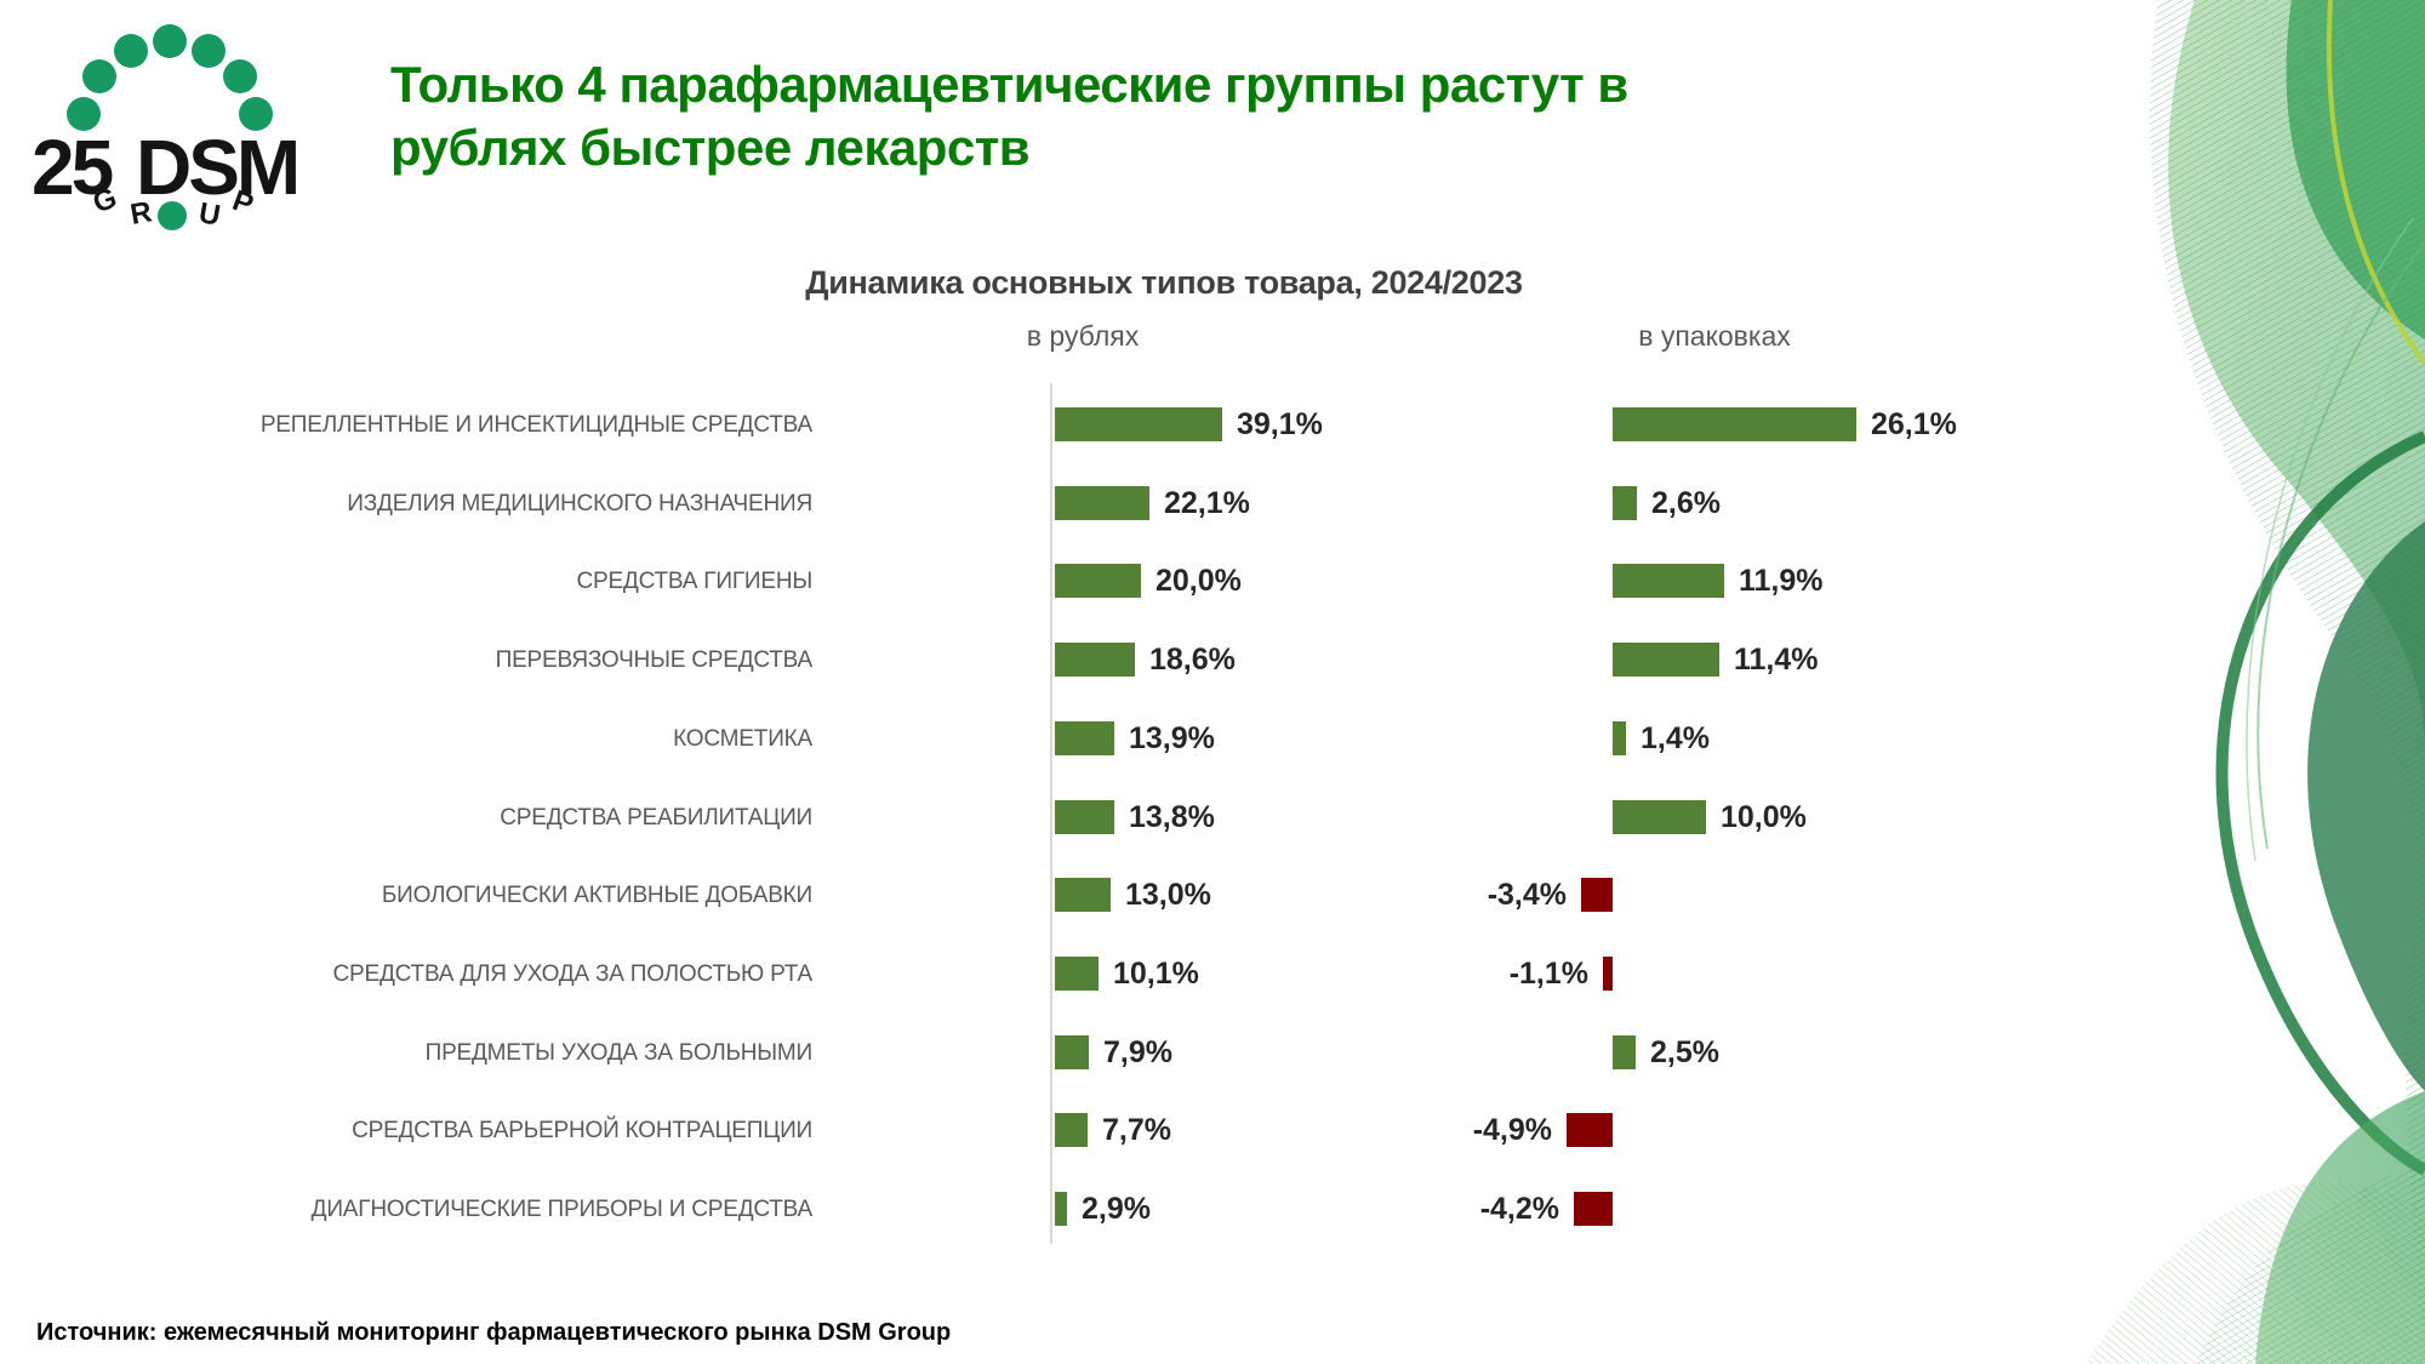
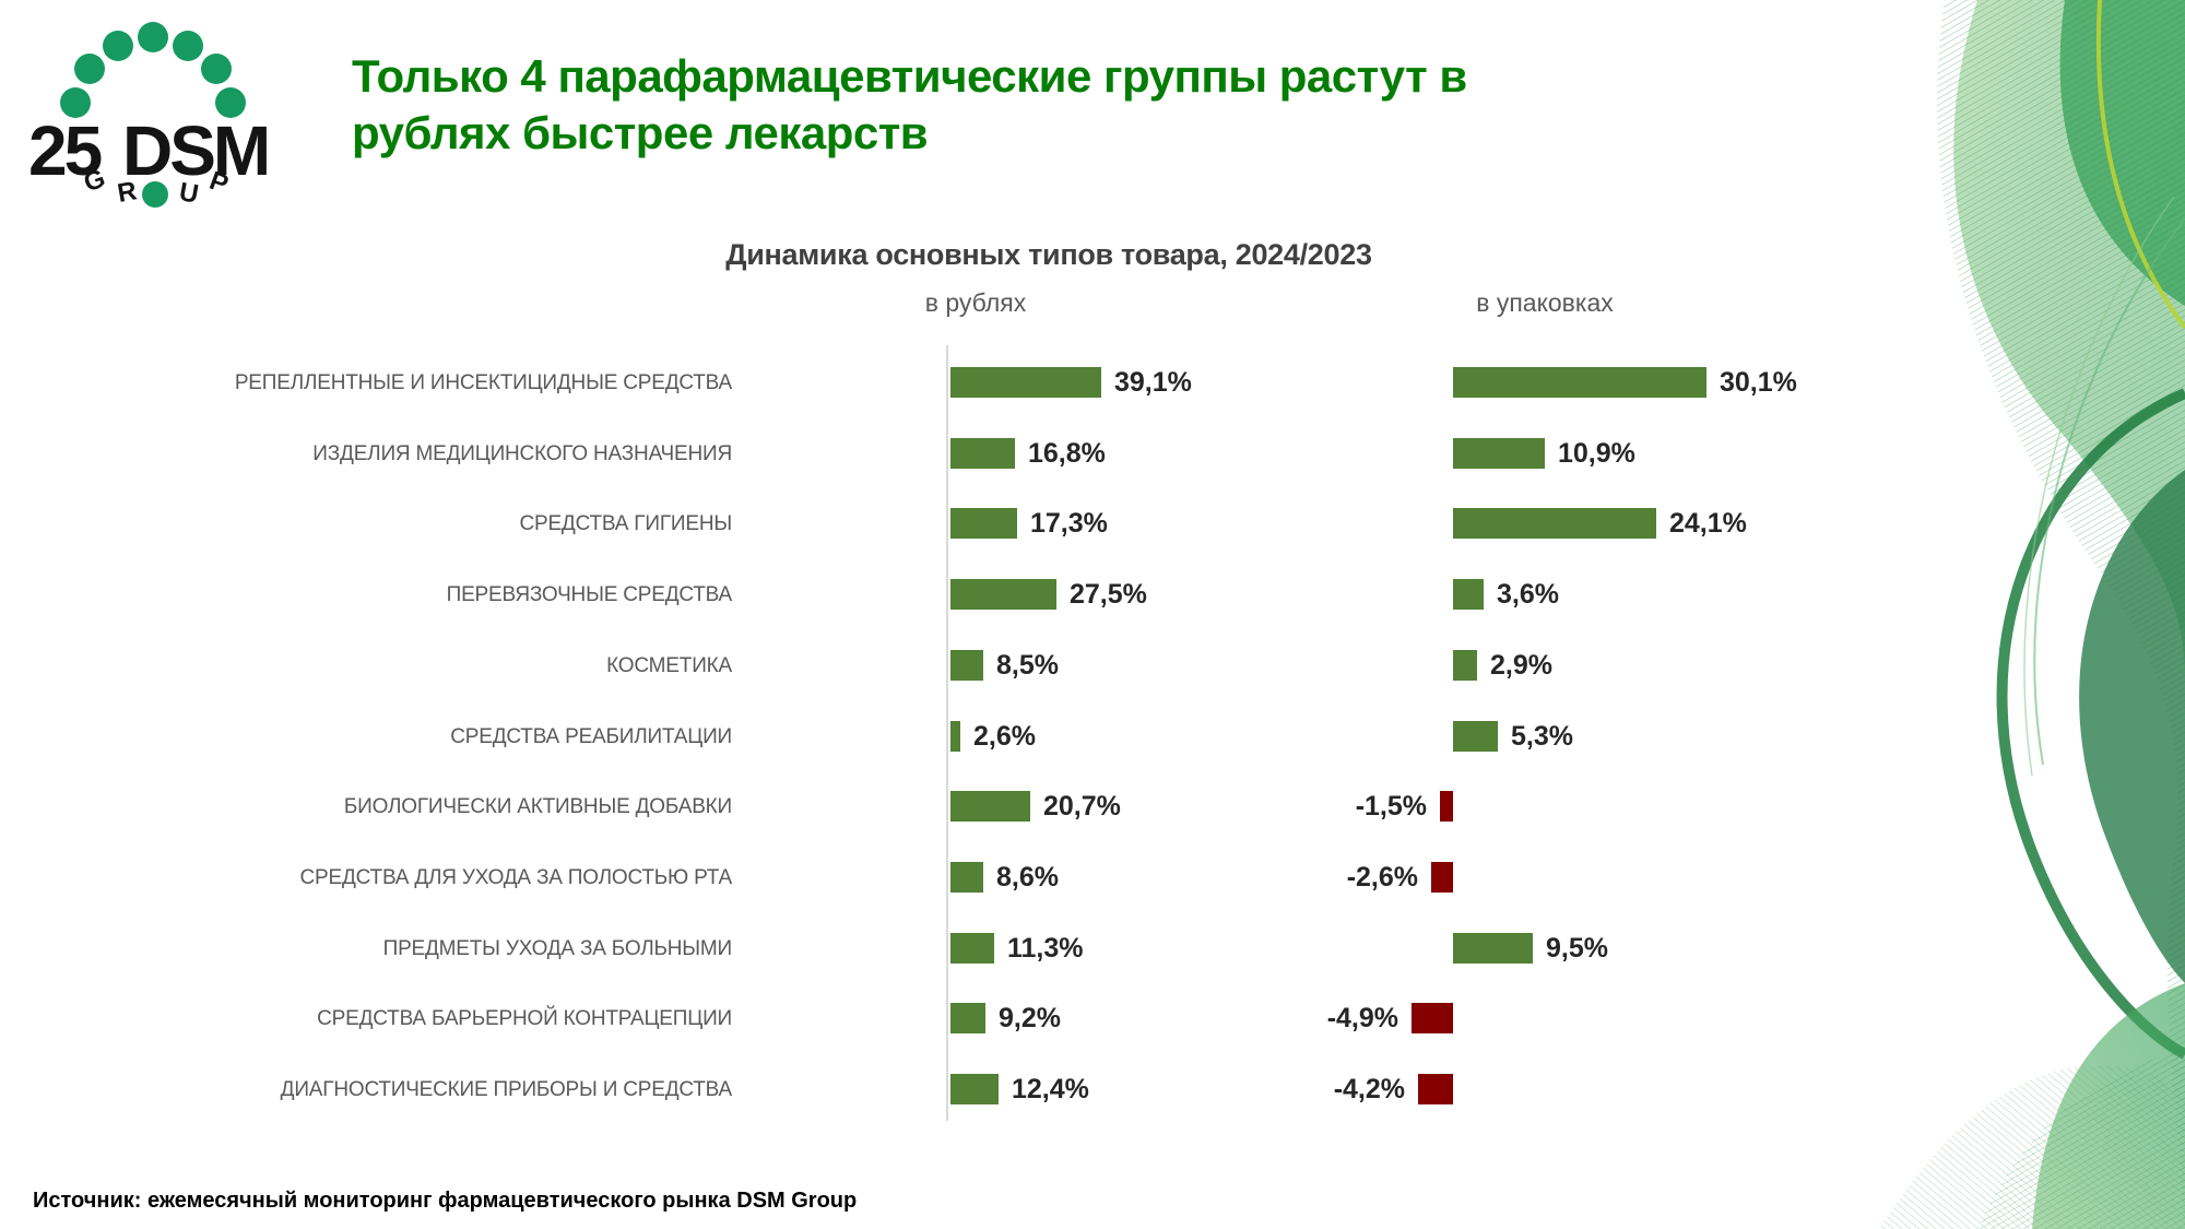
в упаковках/РЕПЕЛЛЕНТНЫЕ И ИНСЕКТИЦИДНЫЕ СРЕДСТВА: 26,1% -> 30,1%
в рублях/ИЗДЕЛИЯ МЕДИЦИНСКОГО НАЗНАЧЕНИЯ: 22,1% -> 16,8%
в упаковках/ИЗДЕЛИЯ МЕДИЦИНСКОГО НАЗНАЧЕНИЯ: 2,6% -> 10,9%
в рублях/СРЕДСТВА ГИГИЕНЫ: 20,0% -> 17,3%
в упаковках/СРЕДСТВА ГИГИЕНЫ: 11,9% -> 24,1%
в рублях/ПЕРЕВЯЗОЧНЫЕ СРЕДСТВА: 18,6% -> 27,5%
в упаковках/ПЕРЕВЯЗОЧНЫЕ СРЕДСТВА: 11,4% -> 3,6%
в рублях/КОСМЕТИКА: 13,9% -> 8,5%
в упаковках/КОСМЕТИКА: 1,4% -> 2,9%
в рублях/СРЕДСТВА РЕАБИЛИТАЦИИ: 13,8% -> 2,6%
в упаковках/СРЕДСТВА РЕАБИЛИТАЦИИ: 10,0% -> 5,3%
в рублях/БИОЛОГИЧЕСКИ АКТИВНЫЕ ДОБАВКИ: 13,0% -> 20,7%
в упаковках/БИОЛОГИЧЕСКИ АКТИВНЫЕ ДОБАВКИ: -3,4% -> -1,5%
в рублях/СРЕДСТВА ДЛЯ УХОДА ЗА ПОЛОСТЬЮ РТА: 10,1% -> 8,6%
в упаковках/СРЕДСТВА ДЛЯ УХОДА ЗА ПОЛОСТЬЮ РТА: -1,1% -> -2,6%
в рублях/ПРЕДМЕТЫ УХОДА ЗА БОЛЬНЫМИ: 7,9% -> 11,3%
в упаковках/ПРЕДМЕТЫ УХОДА ЗА БОЛЬНЫМИ: 2,5% -> 9,5%
в рублях/СРЕДСТВА БАРЬЕРНОЙ КОНТРАЦЕПЦИИ: 7,7% -> 9,2%
в рублях/ДИАГНОСТИЧЕСКИЕ ПРИБОРЫ И СРЕДСТВА: 2,9% -> 12,4%
